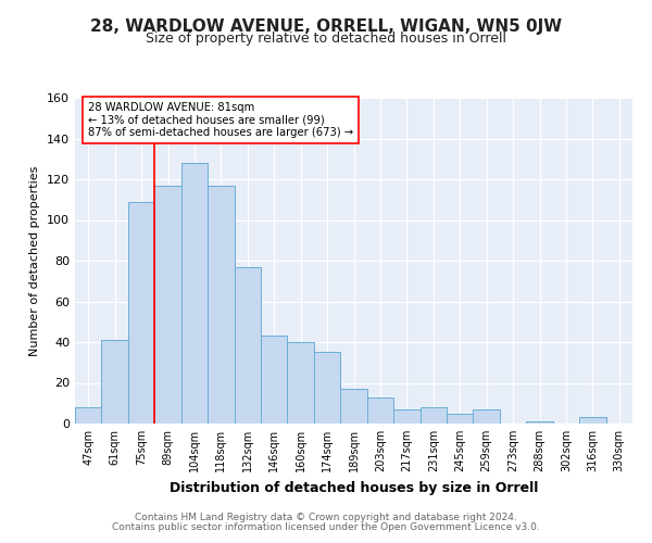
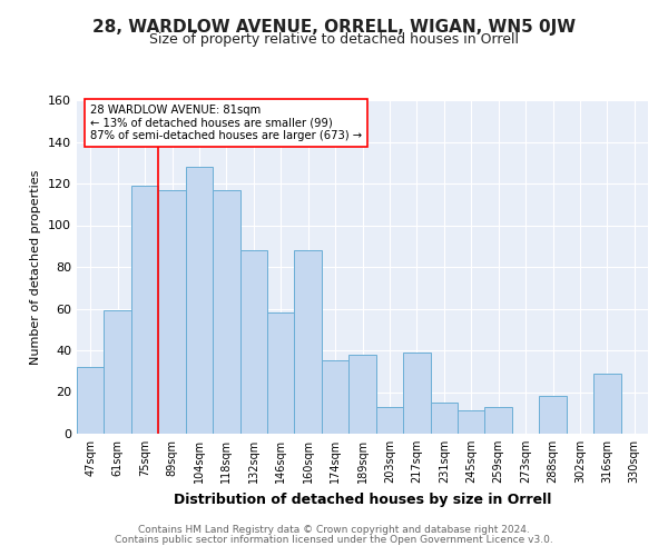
47sqm: 8 -> 32
61sqm: 41 -> 59
75sqm: 109 -> 119
132sqm: 77 -> 88
146sqm: 43 -> 58
160sqm: 40 -> 88
189sqm: 17 -> 38
217sqm: 7 -> 39
231sqm: 8 -> 15
245sqm: 5 -> 11
259sqm: 7 -> 13
288sqm: 1 -> 18
316sqm: 3 -> 29
